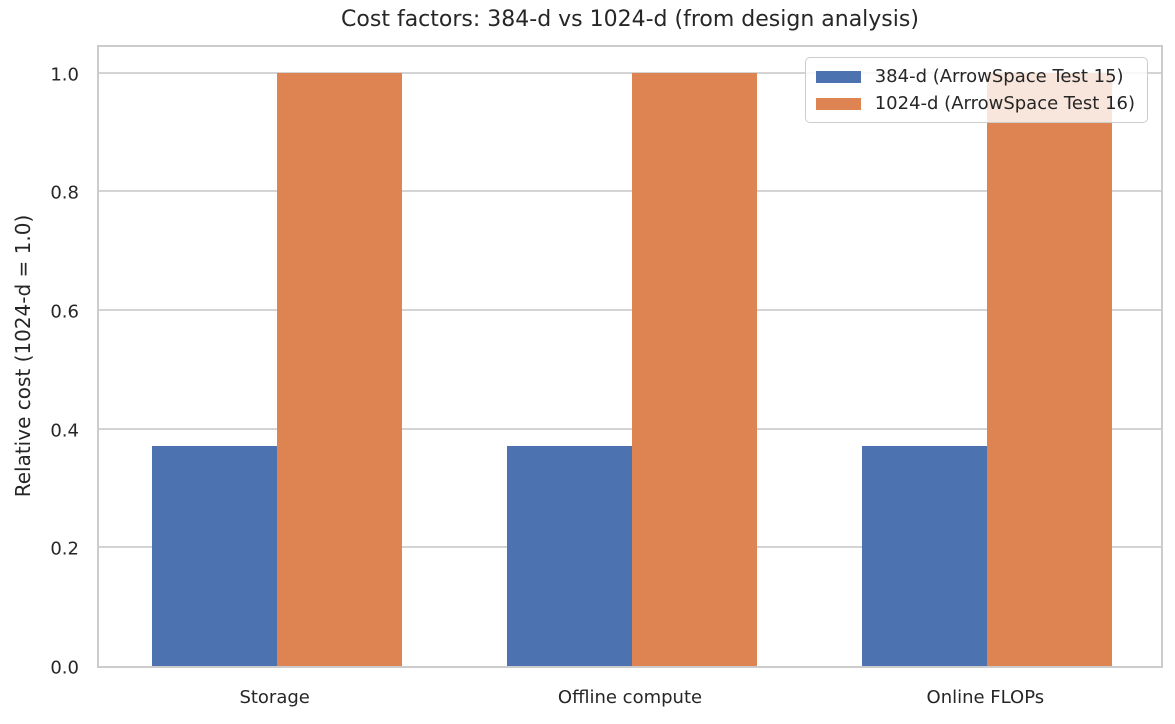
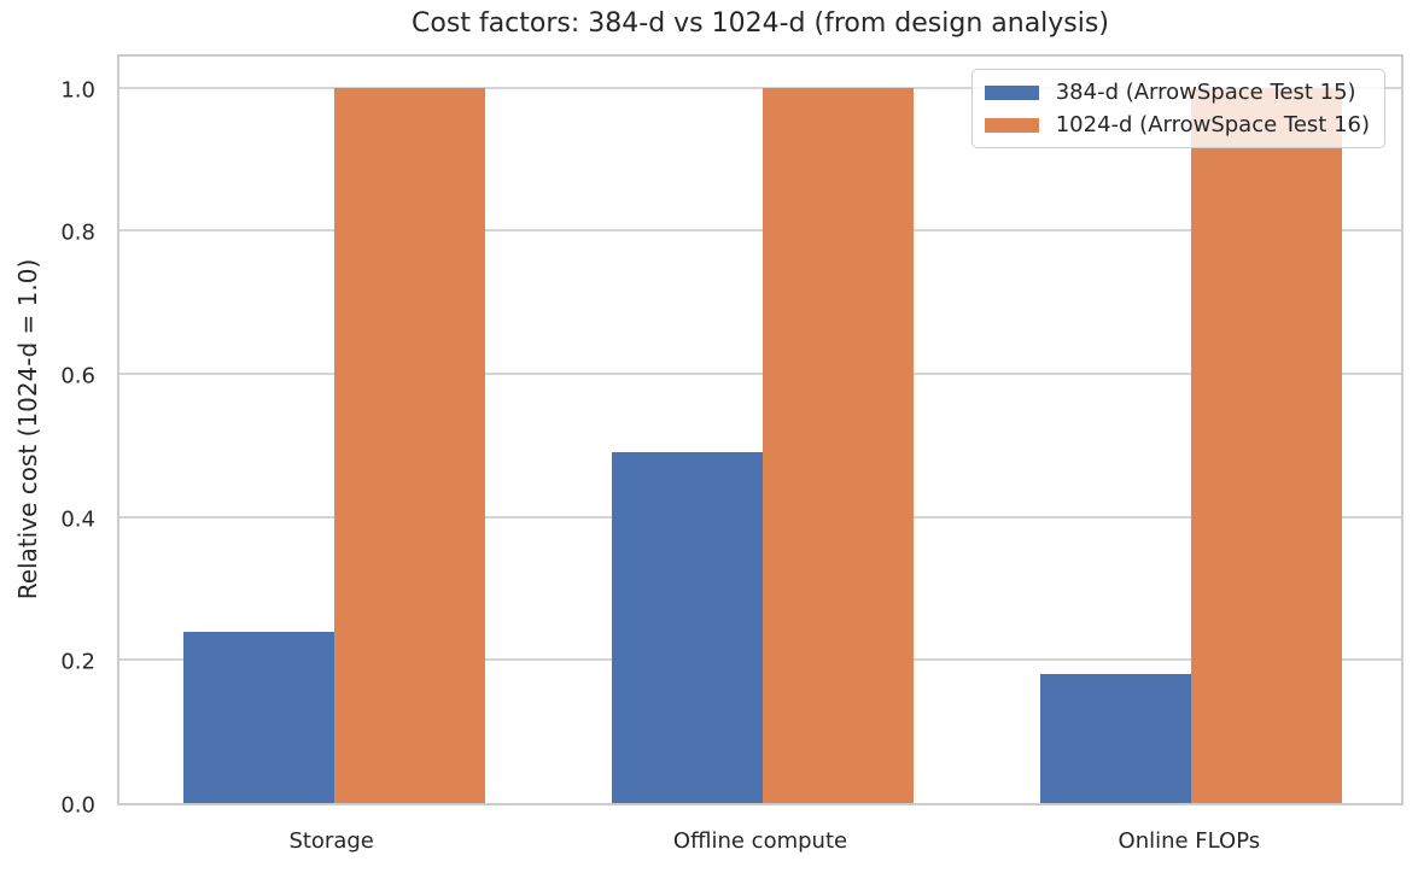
384-d (ArrowSpace Test 15)/Storage: 0.37 -> 0.24
384-d (ArrowSpace Test 15)/Offline compute: 0.37 -> 0.49
384-d (ArrowSpace Test 15)/Online FLOPs: 0.37 -> 0.18
